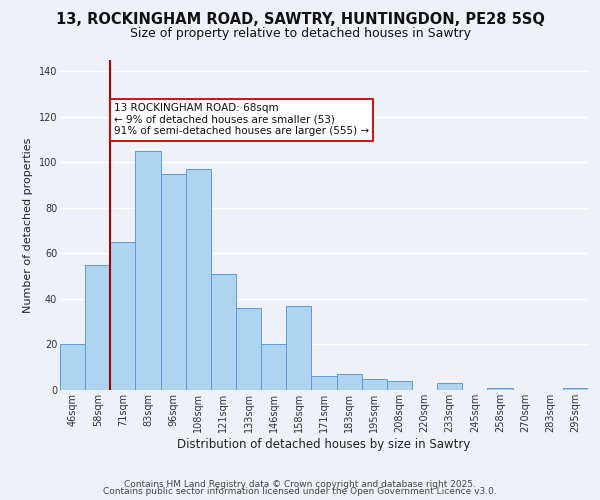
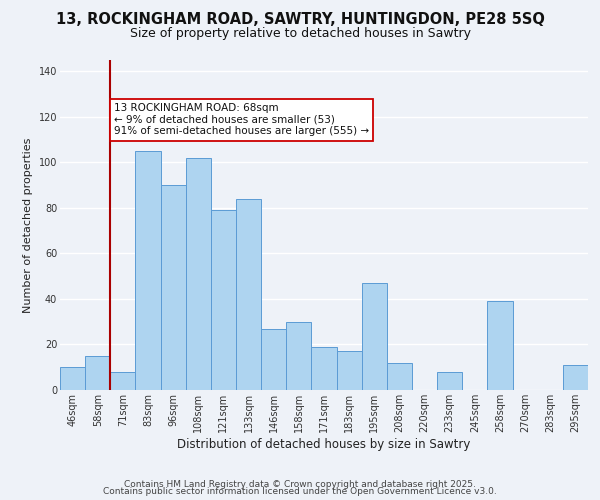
46sqm: 20 -> 10
58sqm: 55 -> 15
71sqm: 65 -> 8
96sqm: 95 -> 90
108sqm: 97 -> 102
121sqm: 51 -> 79
133sqm: 36 -> 84
146sqm: 20 -> 27
158sqm: 37 -> 30
171sqm: 6 -> 19
183sqm: 7 -> 17
195sqm: 5 -> 47
208sqm: 4 -> 12
233sqm: 3 -> 8
258sqm: 1 -> 39
295sqm: 1 -> 11
